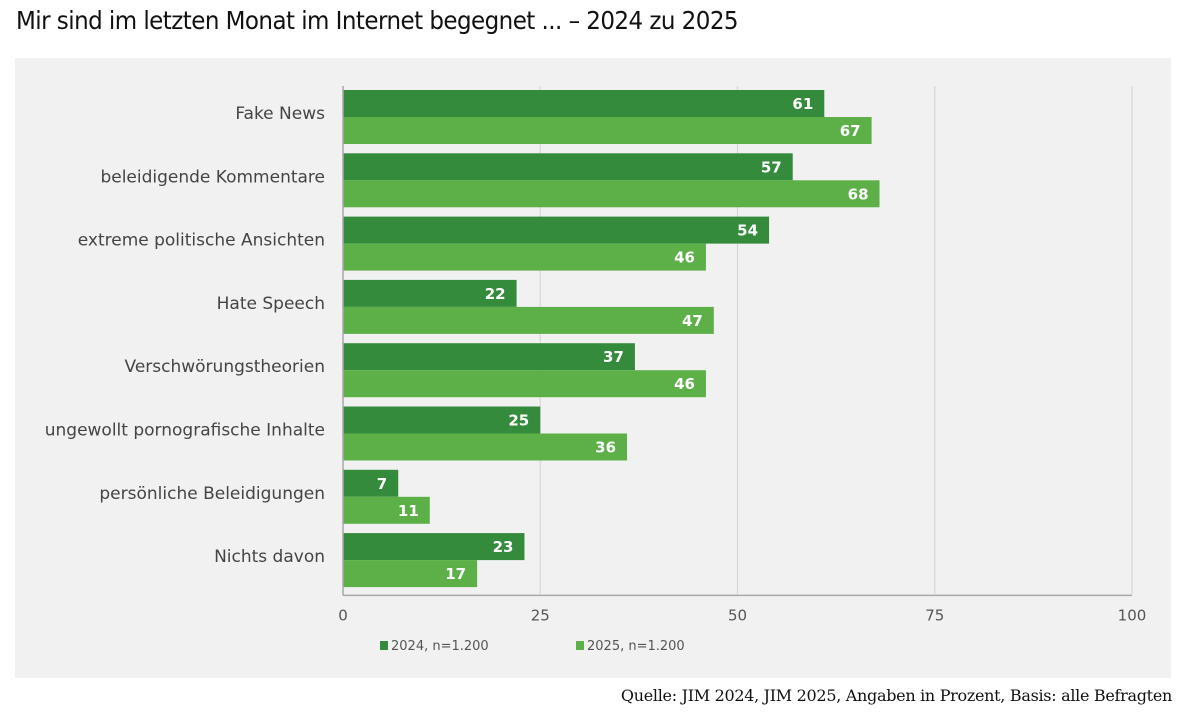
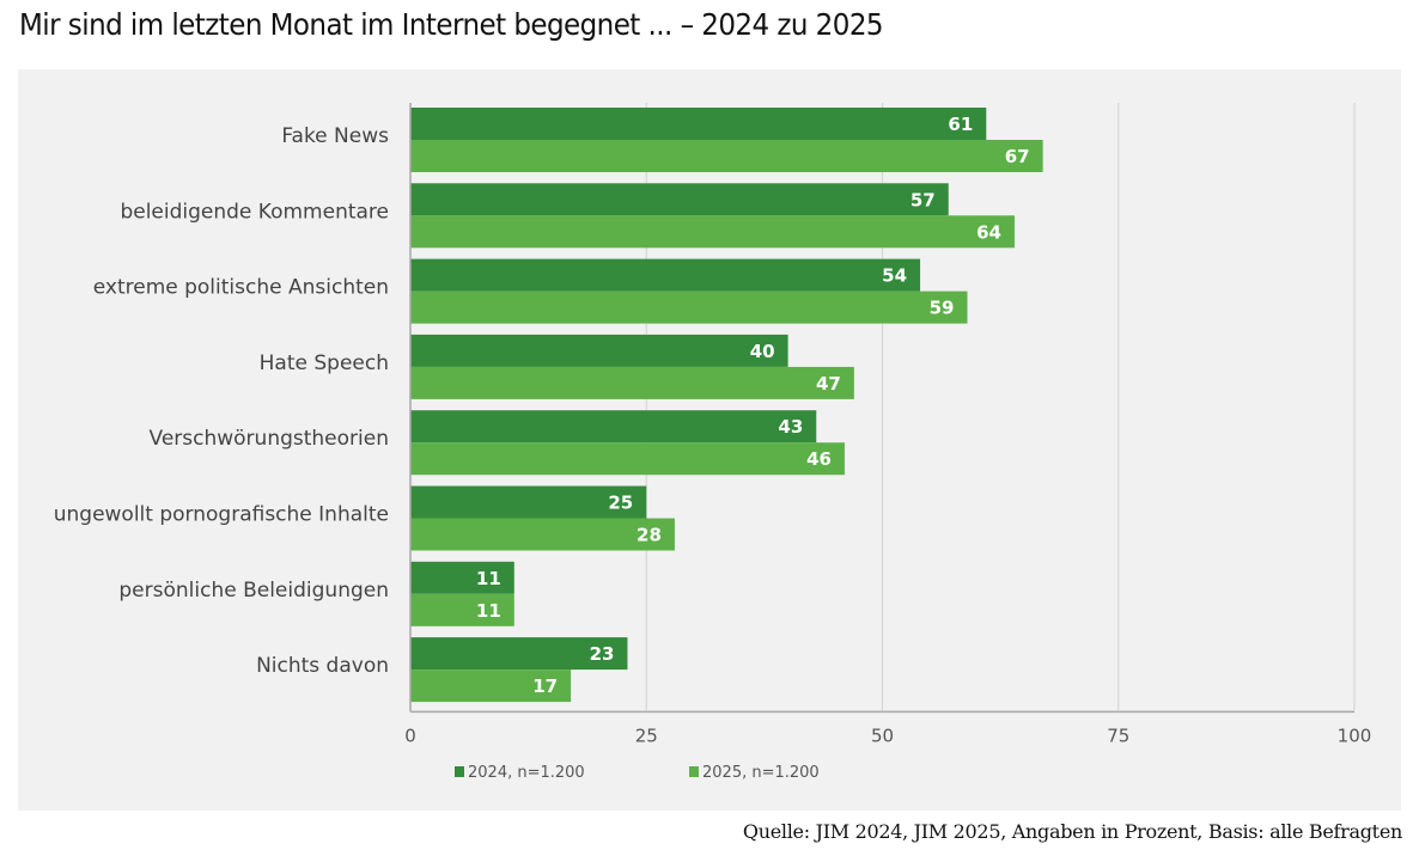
2025, n=1.200/beleidigende Kommentare: 68 -> 64
2025, n=1.200/extreme politische Ansichten: 46 -> 59
2024, n=1.200/Hate Speech: 22 -> 40
2024, n=1.200/Verschwörungstheorien: 37 -> 43
2025, n=1.200/ungewollt pornografische Inhalte: 36 -> 28
2024, n=1.200/persönliche Beleidigungen: 7 -> 11
